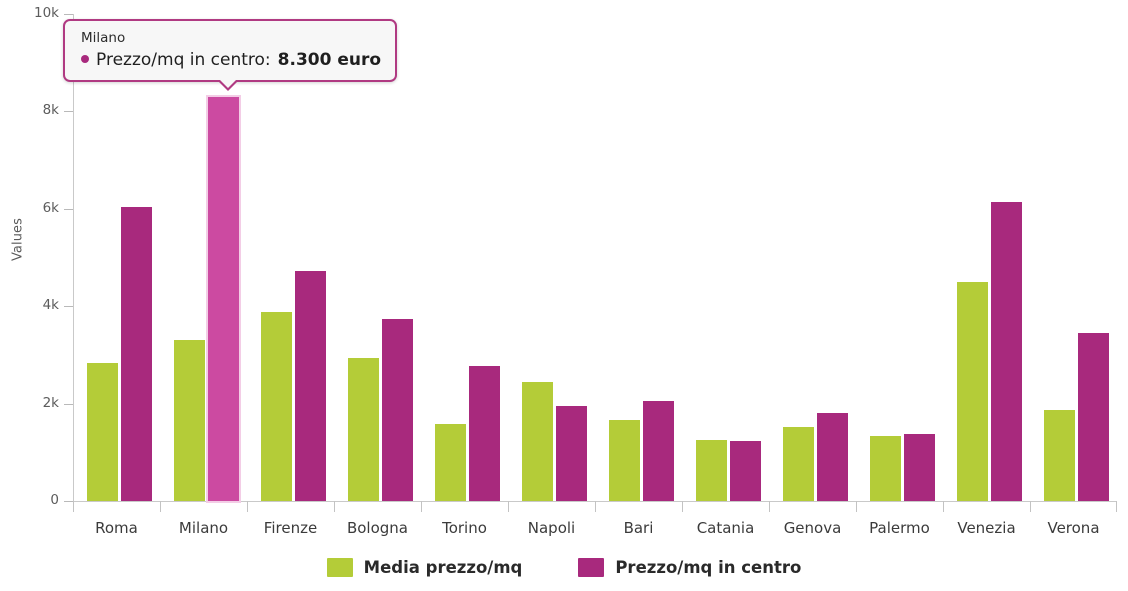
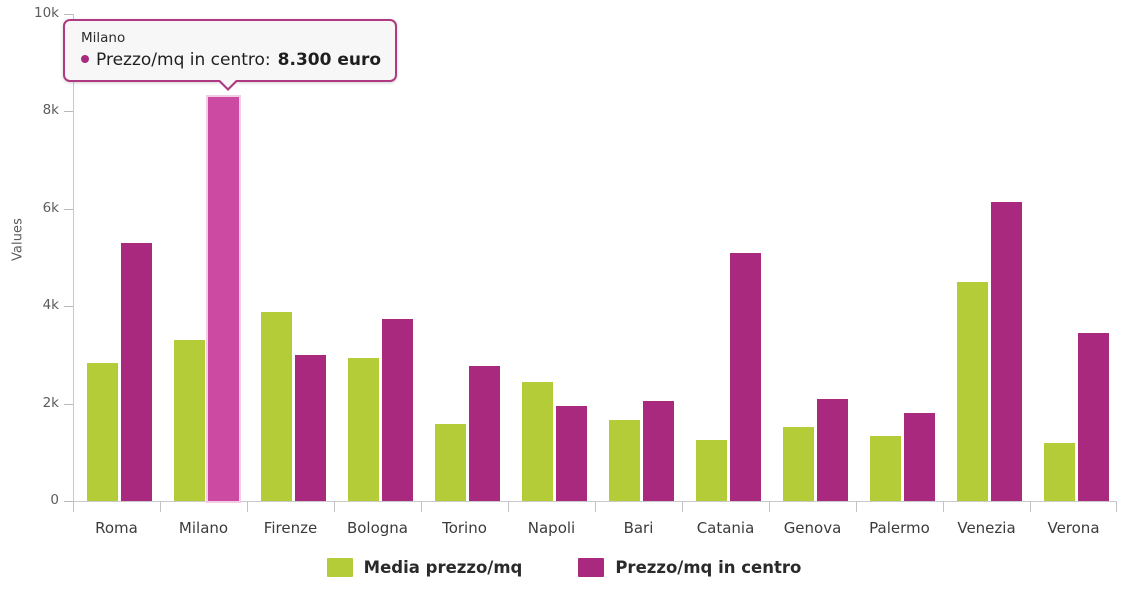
Prezzo/mq in centro/Roma: 6.0k -> 5.3k
Prezzo/mq in centro/Firenze: 4.7k -> 3.0k
Prezzo/mq in centro/Catania: 1.2k -> 5.1k
Prezzo/mq in centro/Genova: 1.8k -> 2.1k
Prezzo/mq in centro/Palermo: 1.4k -> 1.8k
Media prezzo/mq/Verona: 1.9k -> 1.2k
